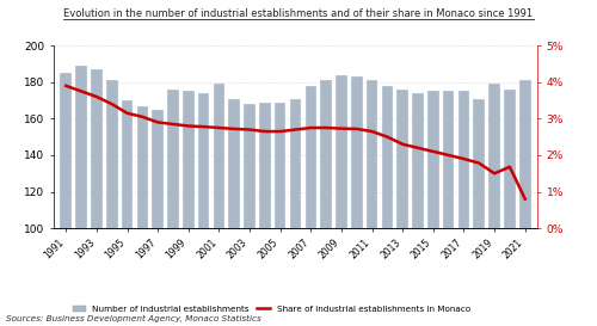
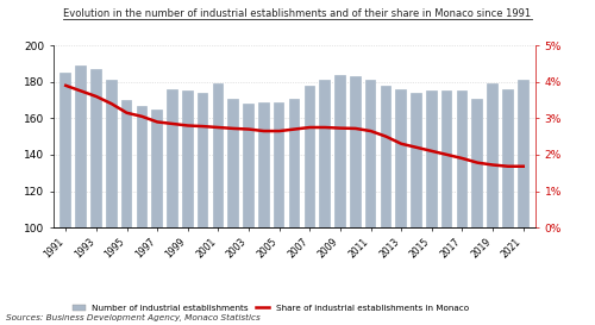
Share of industrial establishments in Monaco/2019: 1.50% -> 1.72%
Share of industrial establishments in Monaco/2021: 0.80% -> 1.68%
